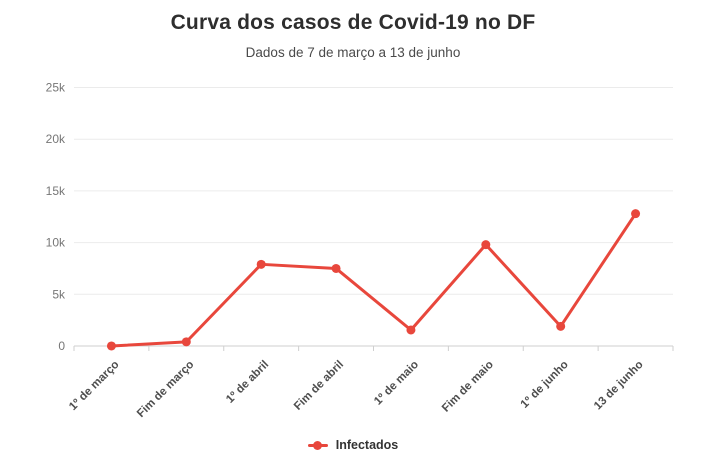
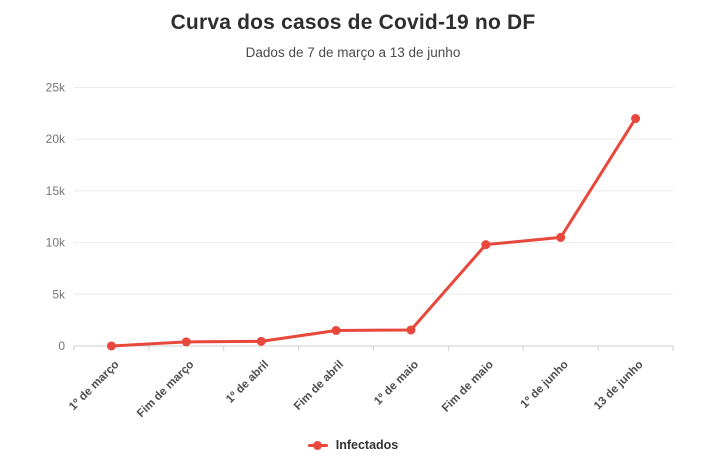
1º de abril: 7.9k -> 0.4k
Fim de abril: 7.5k -> 1.5k
1º de junho: 1.9k -> 10.5k
13 de junho: 12.8k -> 22.0k
